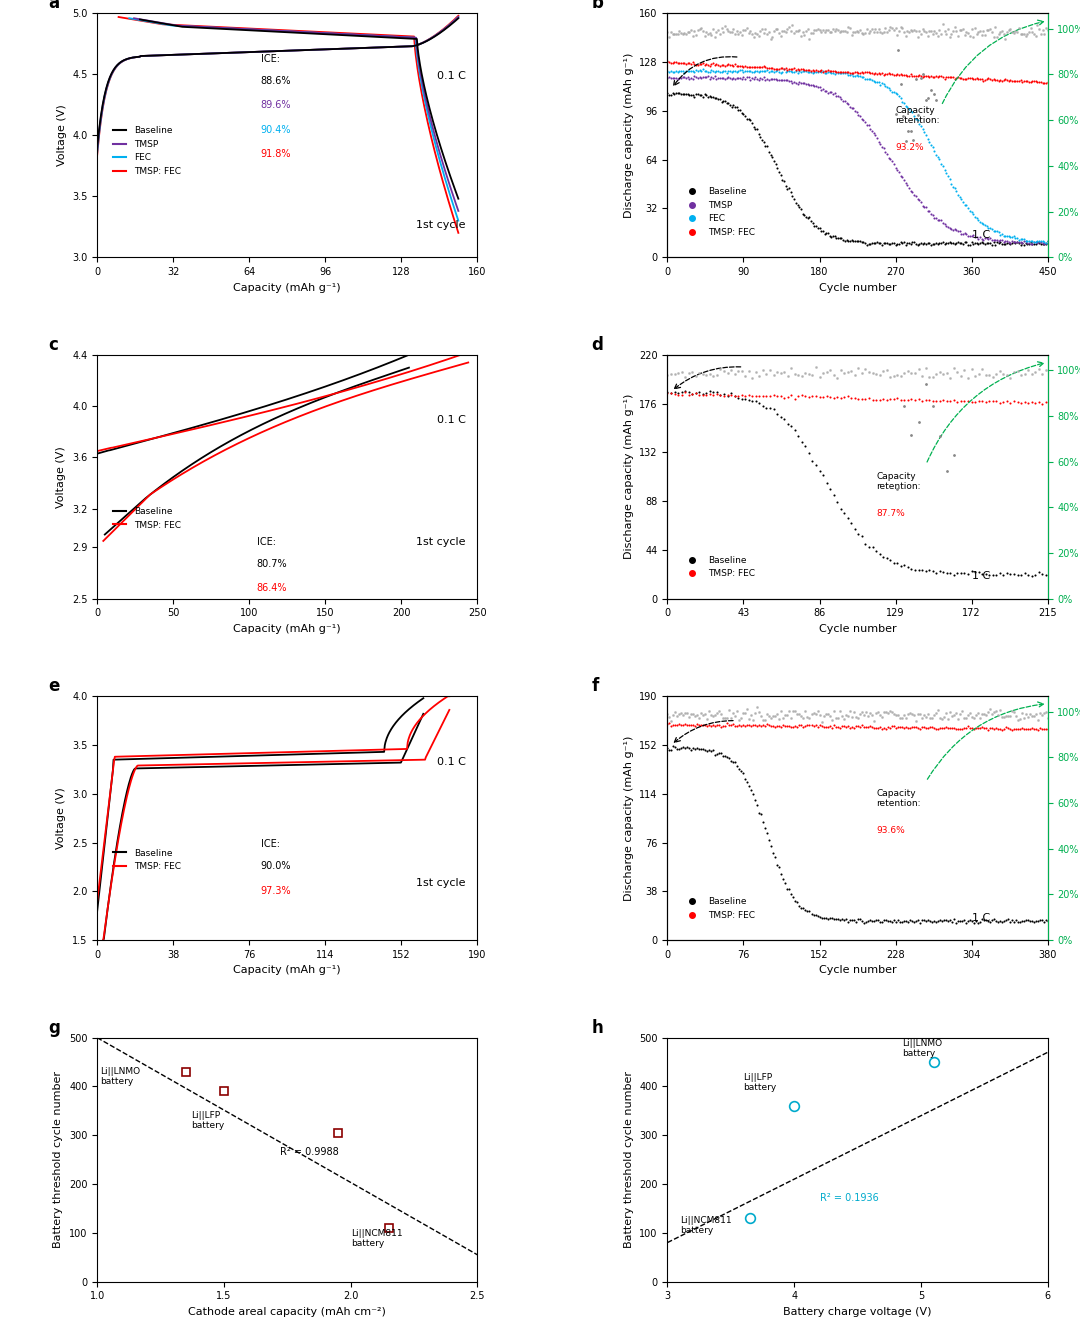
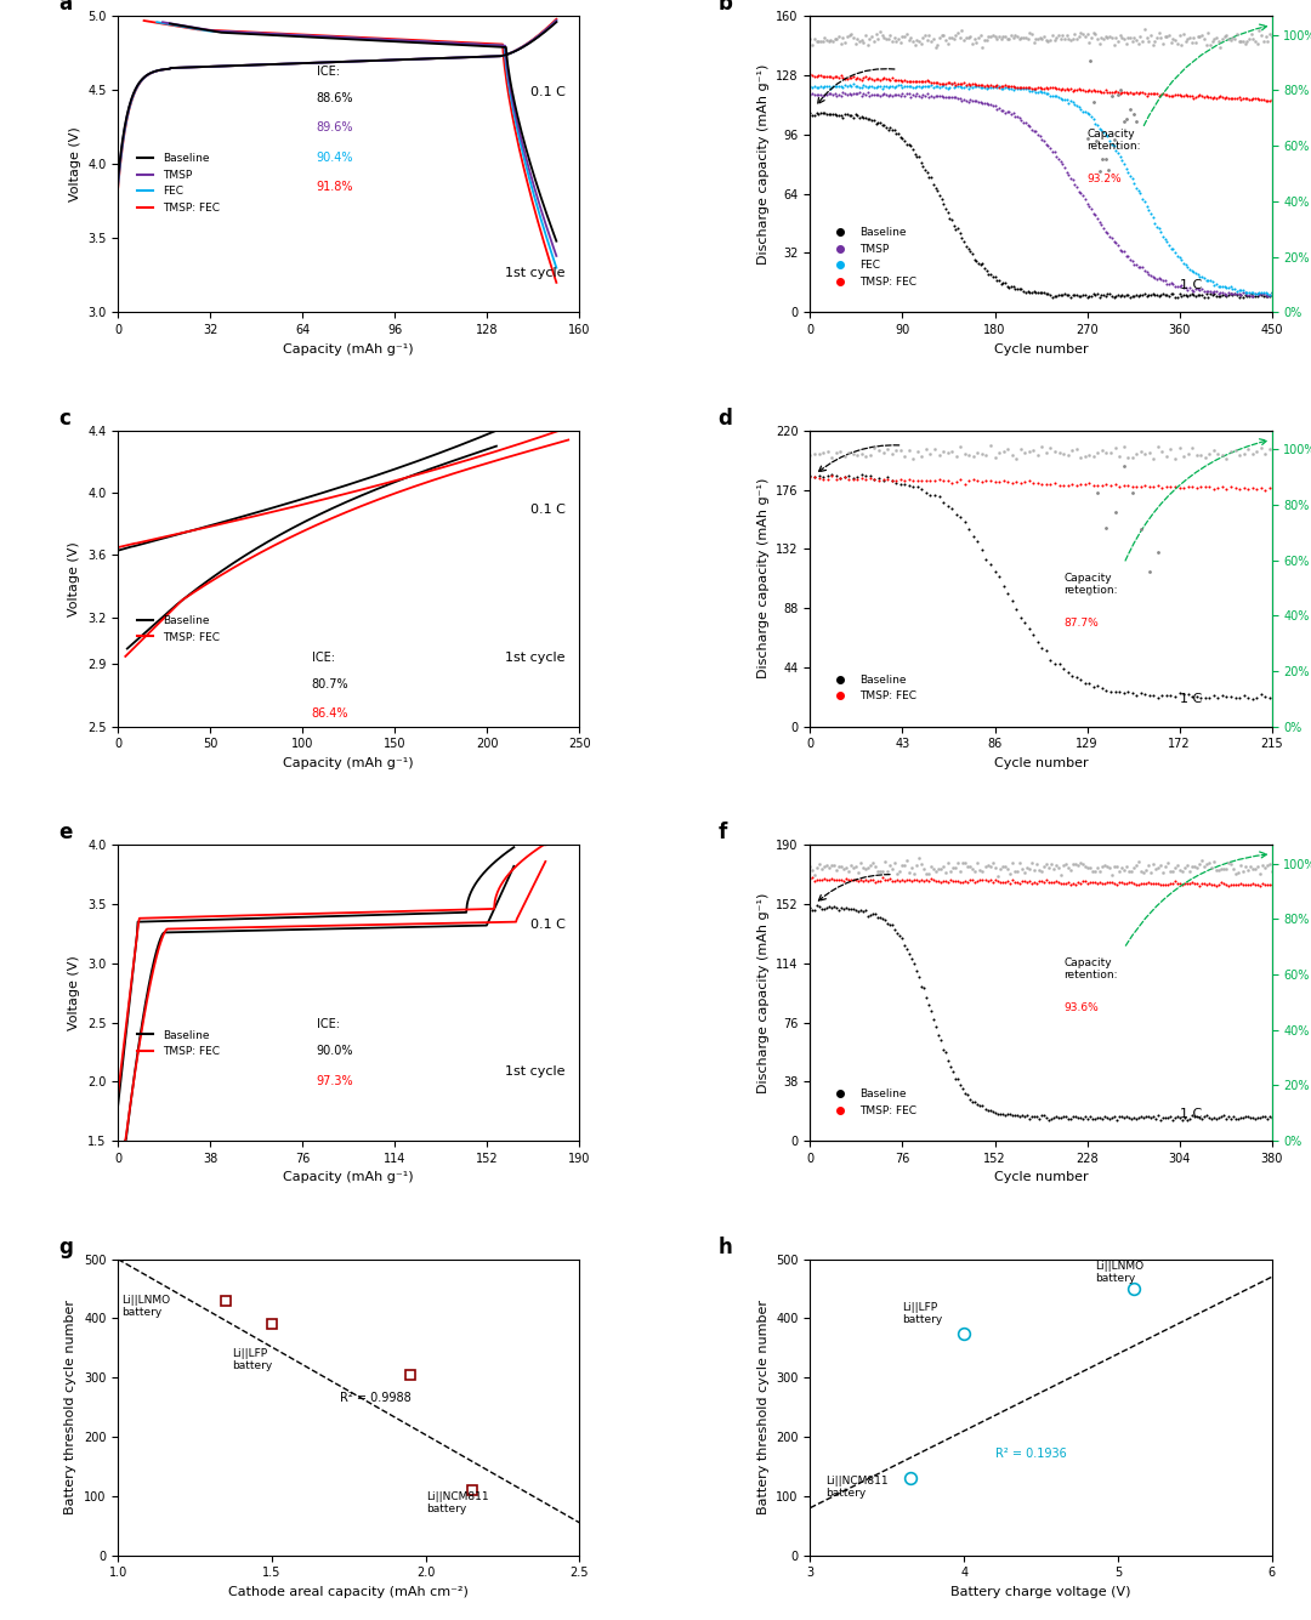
4: 360 -> 375
